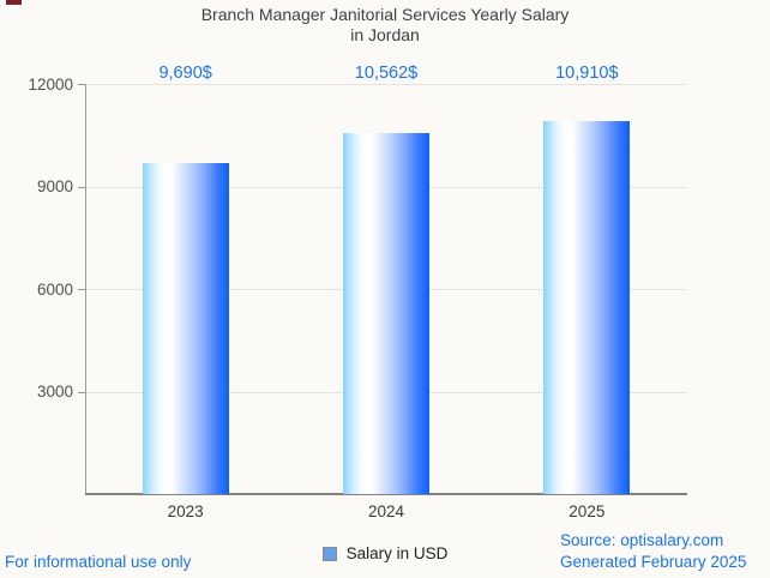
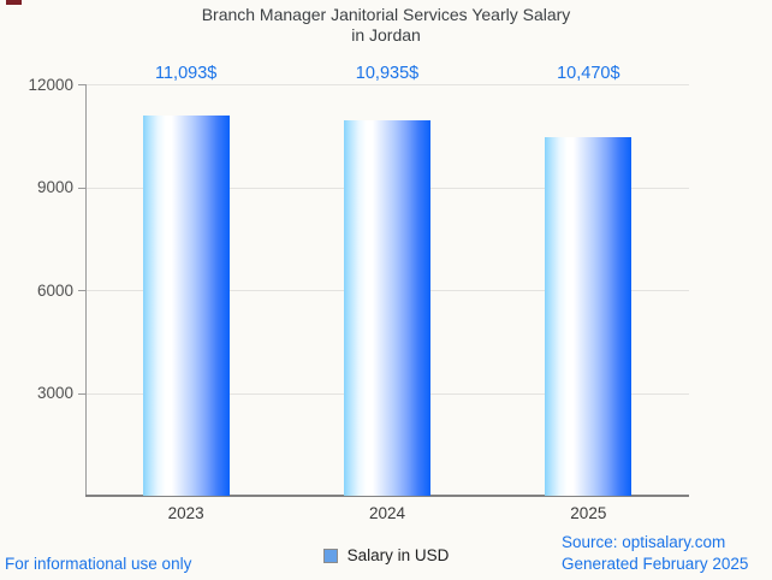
2023: 9,690 -> 11,093
2024: 10,562 -> 10,935
2025: 10,910 -> 10,470
